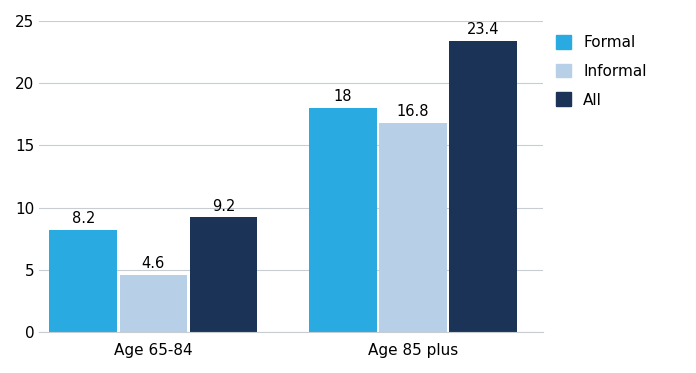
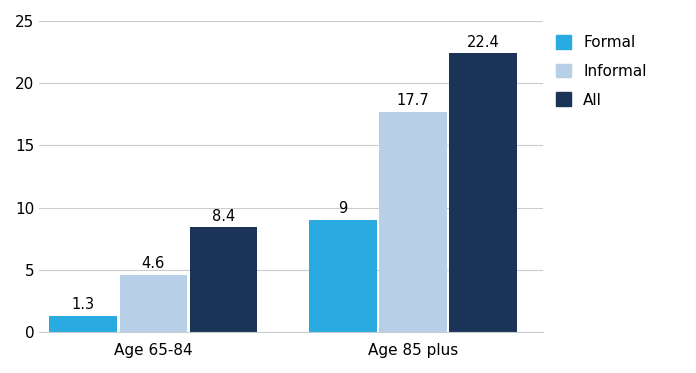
Formal/Age 65-84: 8.2 -> 1.3
All/Age 65-84: 9.2 -> 8.4
Formal/Age 85 plus: 18 -> 9
Informal/Age 85 plus: 16.8 -> 17.7
All/Age 85 plus: 23.4 -> 22.4
